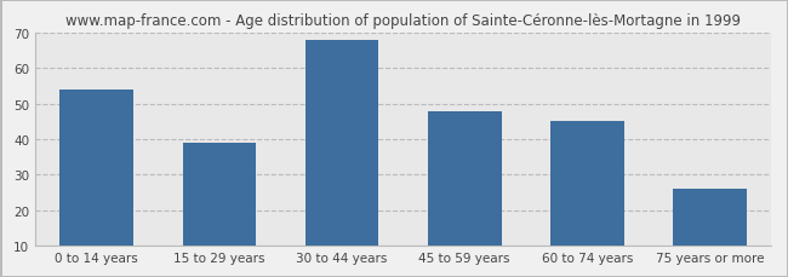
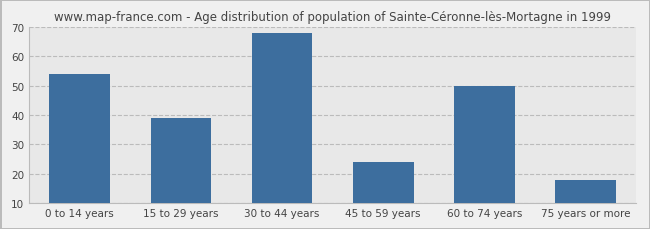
45 to 59 years: 48 -> 24
60 to 74 years: 45 -> 50
75 years or more: 26 -> 18
